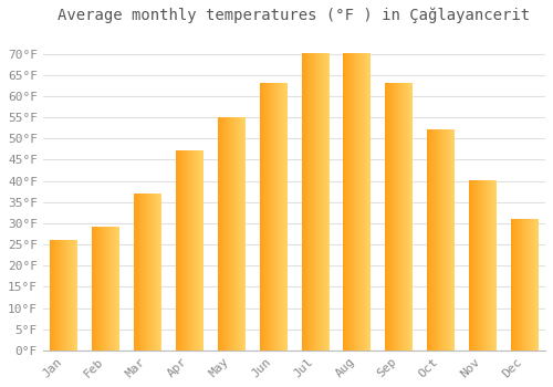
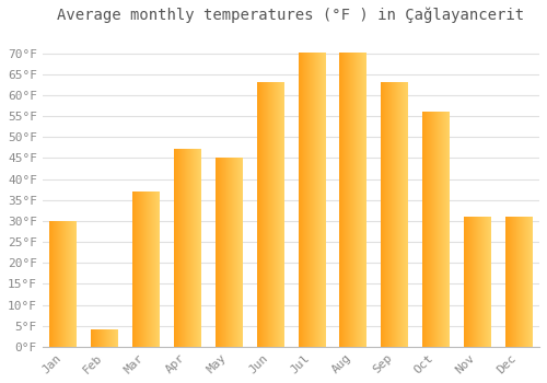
Jan: 26°F -> 30°F
Feb: 29°F -> 4°F
May: 55°F -> 45°F
Oct: 52°F -> 56°F
Nov: 40°F -> 31°F
